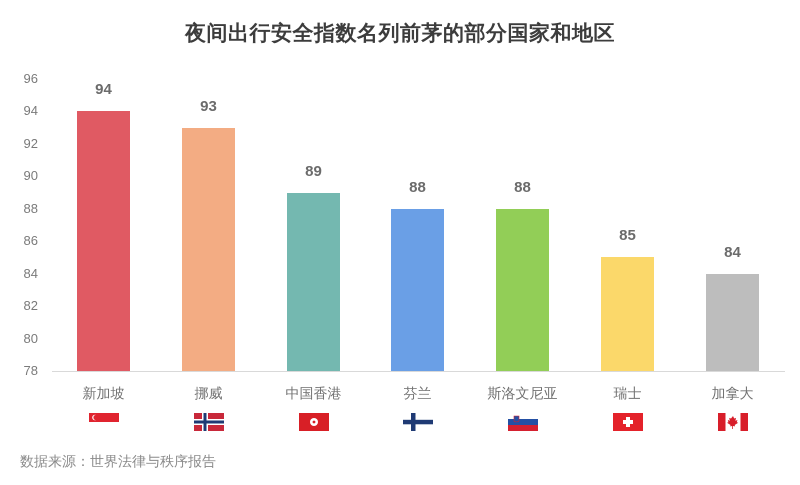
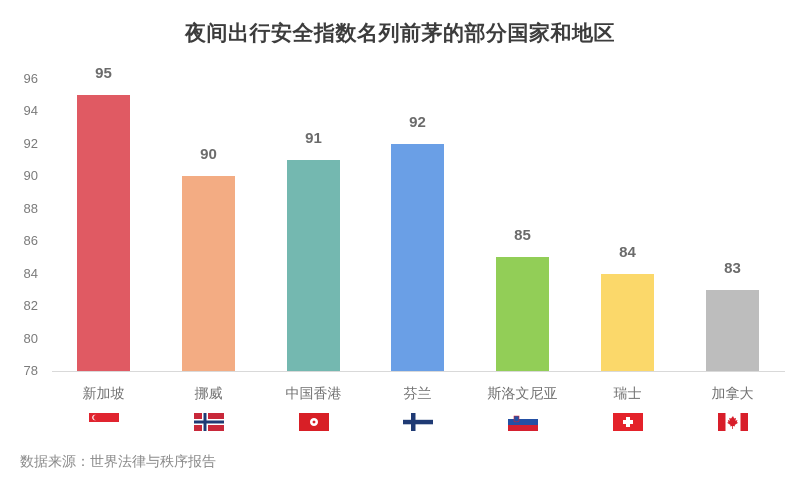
新加坡: 94 -> 95
挪威: 93 -> 90
中国香港: 89 -> 91
芬兰: 88 -> 92
斯洛文尼亚: 88 -> 85
瑞士: 85 -> 84
加拿大: 84 -> 83
